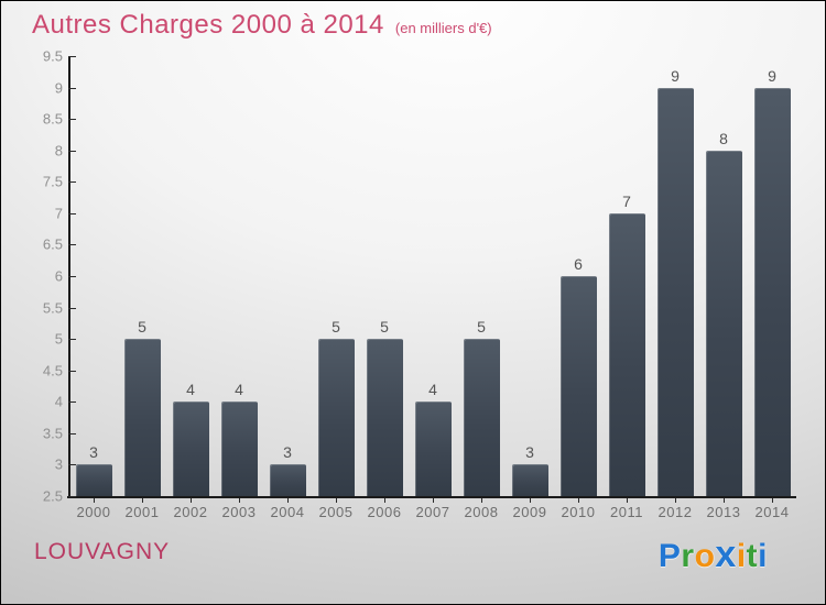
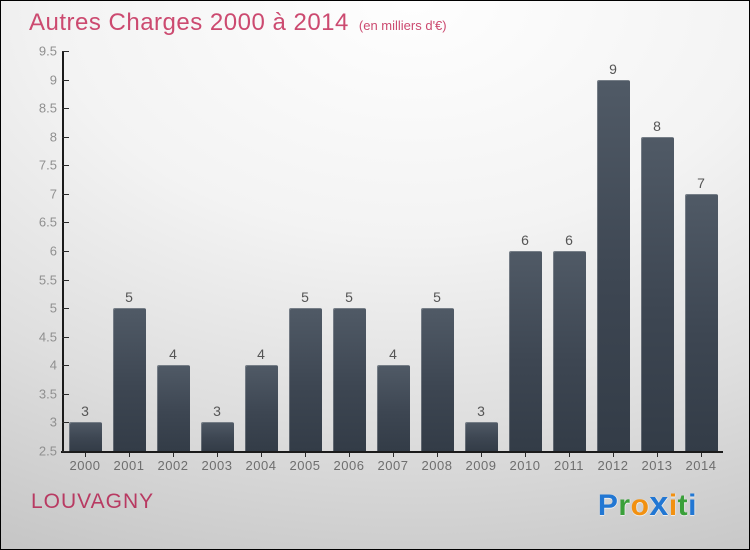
2003: 4 -> 3
2004: 3 -> 4
2011: 7 -> 6
2014: 9 -> 7
